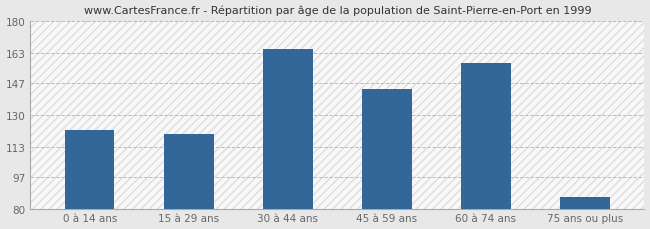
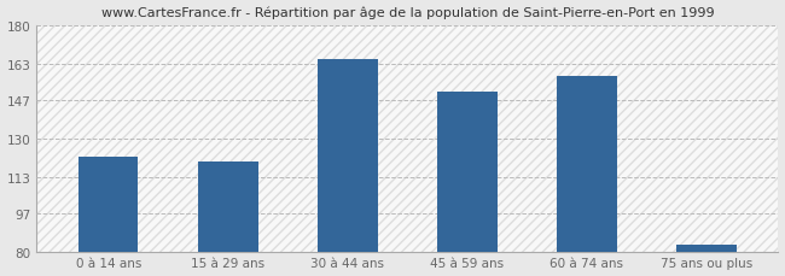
45 à 59 ans: 144 -> 151
75 ans ou plus: 86 -> 83
